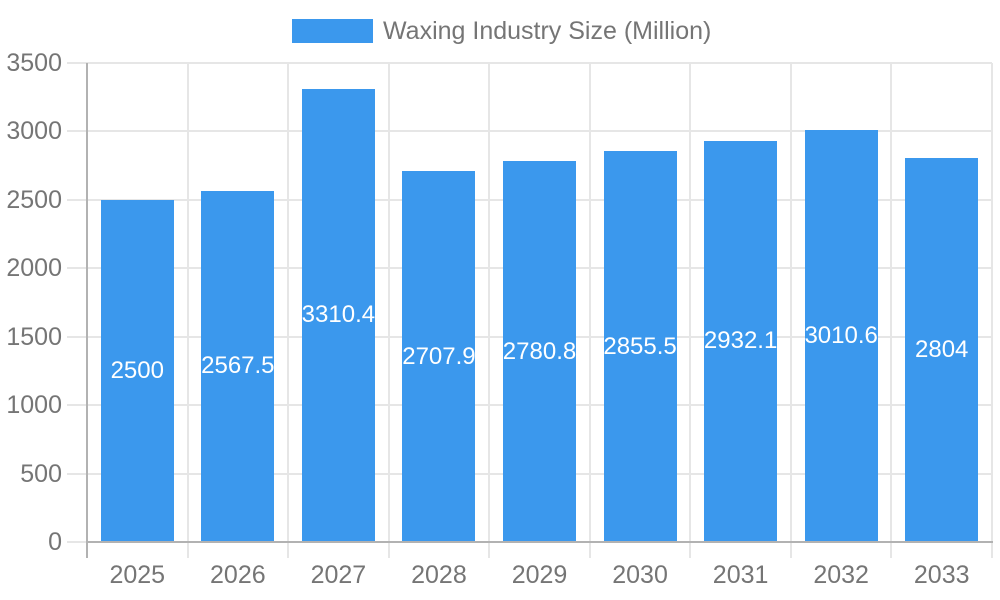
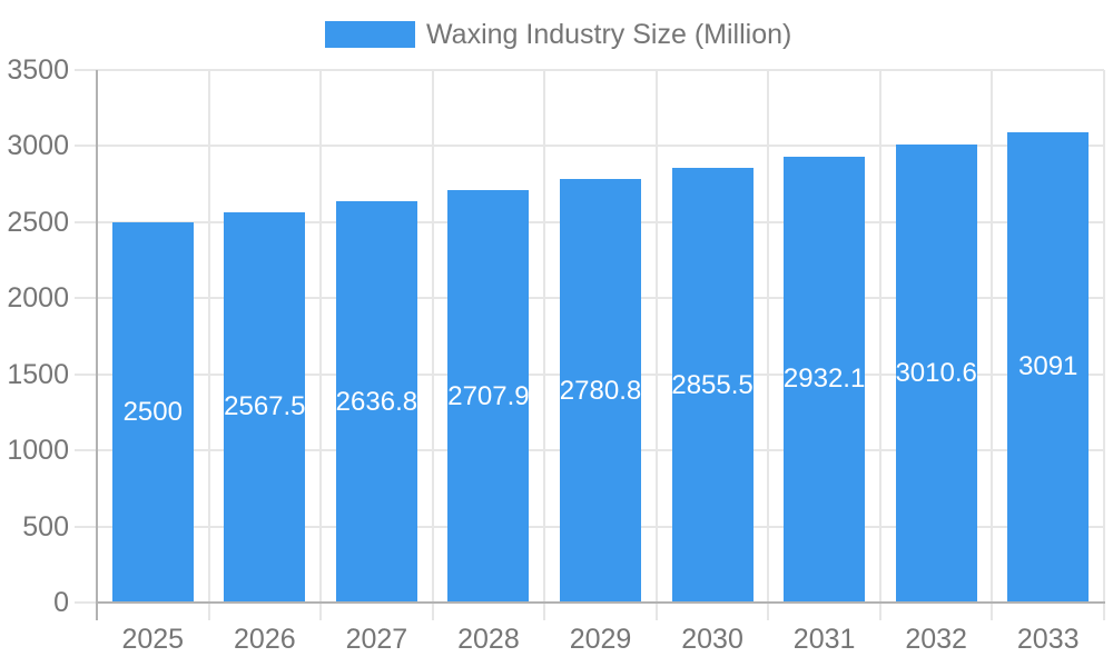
2027: 3310.4 -> 2636.8
2033: 2804 -> 3091
